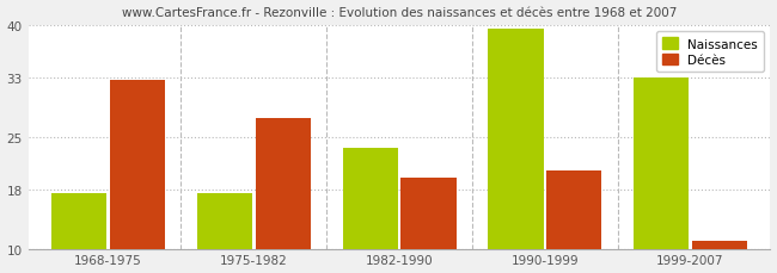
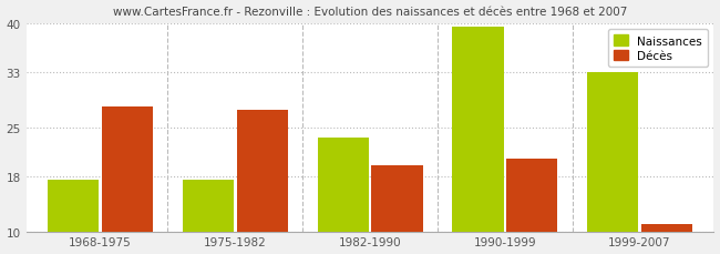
Décès/1968-1975: 32.6 -> 28.0
